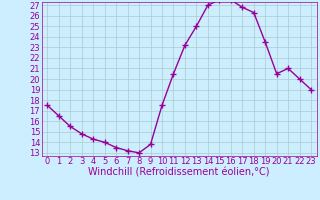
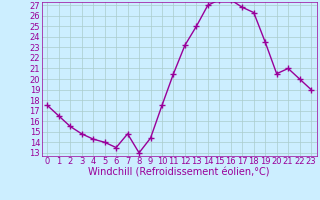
7: 13.2 -> 14.8
9: 13.8 -> 14.4
